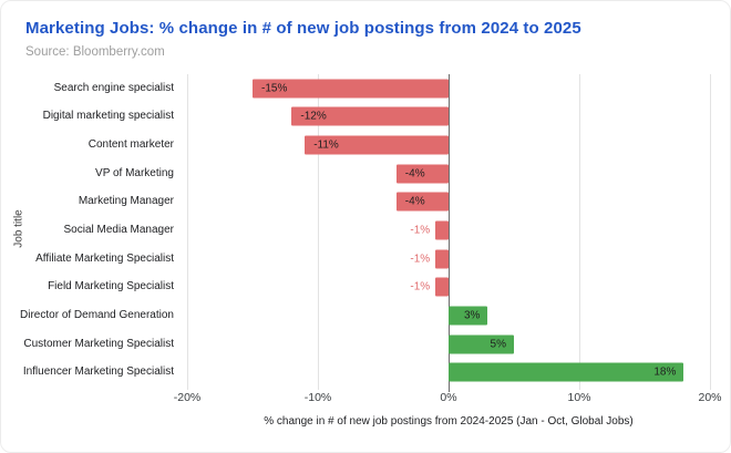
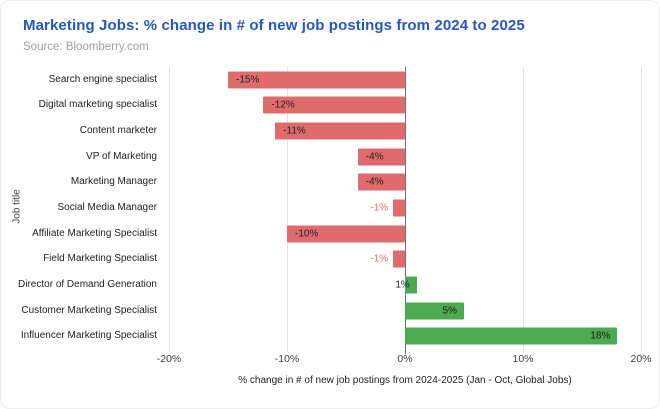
Affiliate Marketing Specialist: -1% -> -10%
Director of Demand Generation: 3% -> 1%
